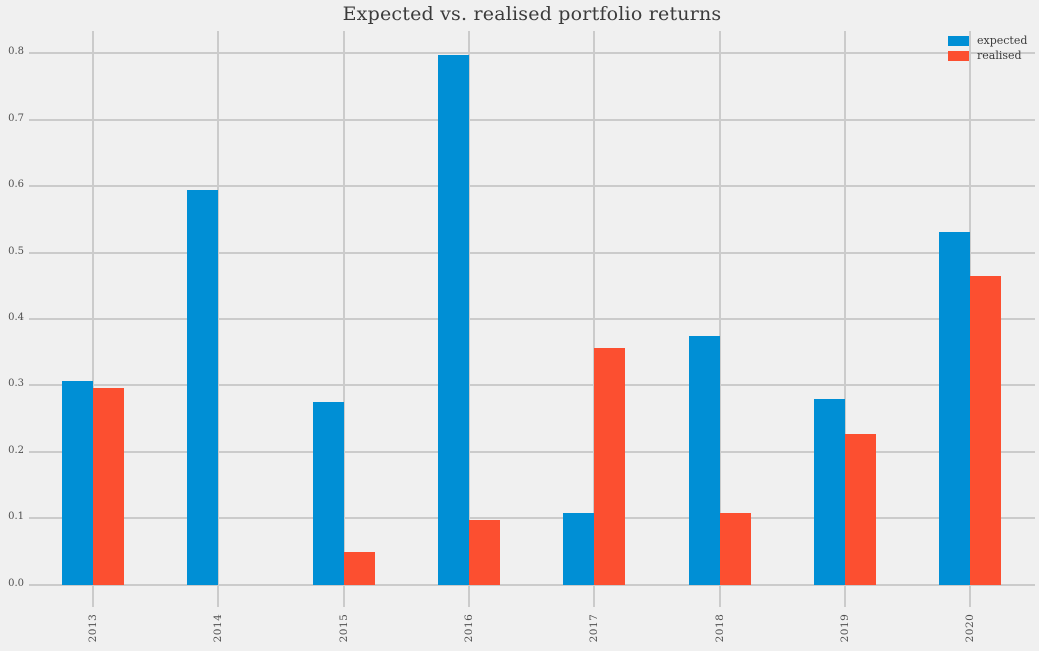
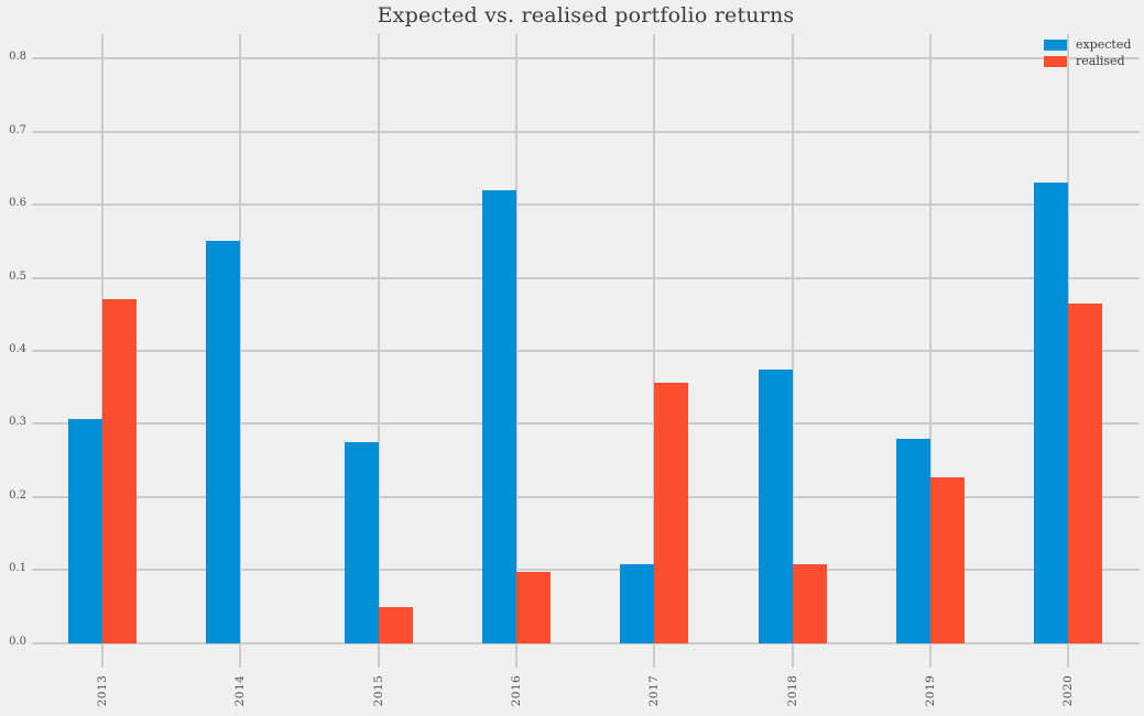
realised/2013: 0.30 -> 0.47
expected/2014: 0.59 -> 0.55
expected/2016: 0.80 -> 0.62
expected/2020: 0.53 -> 0.63
